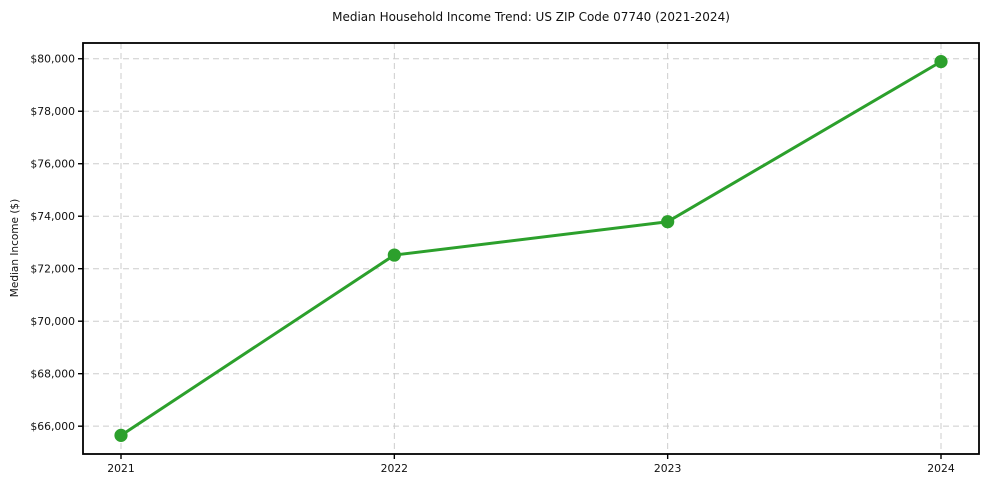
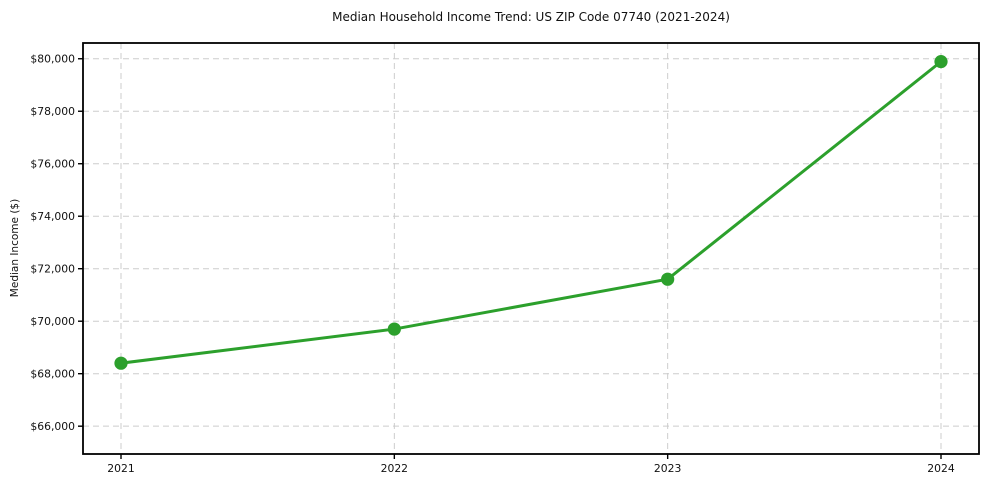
2021: $65600 -> $68400
2022: $72500 -> $69700
2023: $73800 -> $71600
